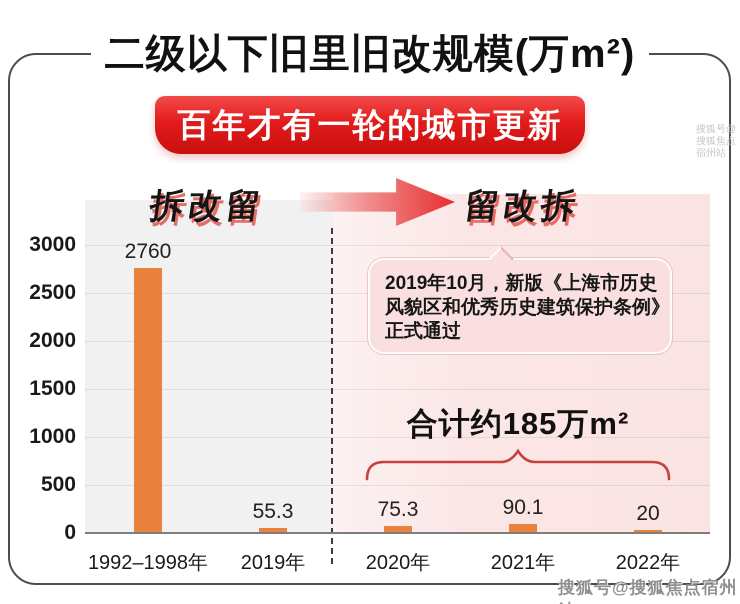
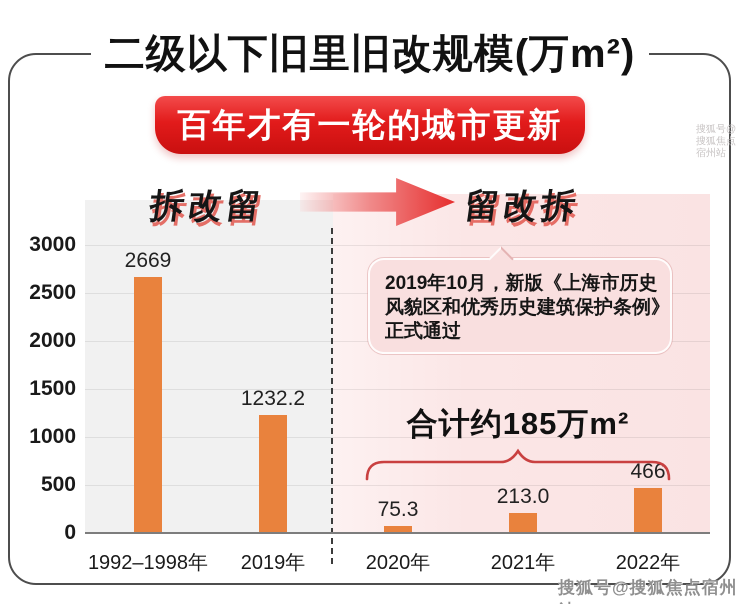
1992–1998年: 2760 -> 2669
2019年: 55.3 -> 1232.2
2021年: 90.1 -> 213.0
2022年: 20 -> 466
